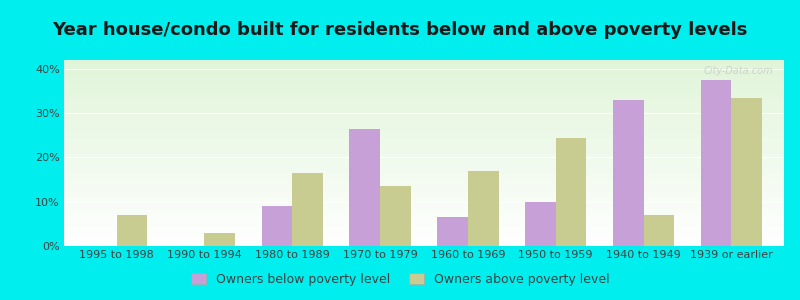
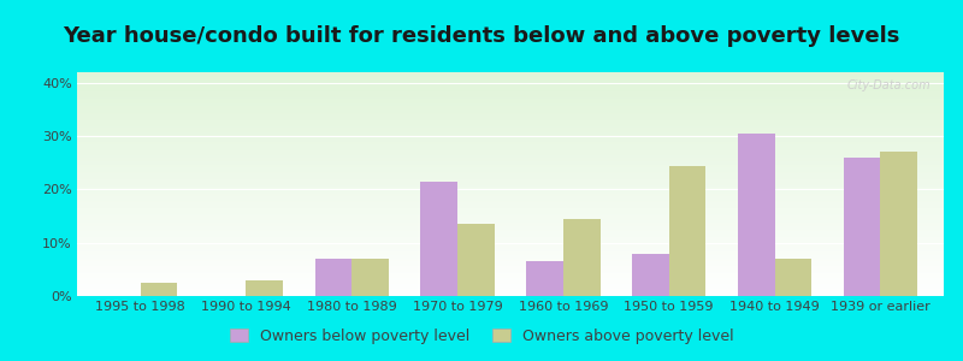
Owners above poverty level/1995 to 1998: 7.0% -> 2.5%
Owners below poverty level/1980 to 1989: 9.0% -> 7.0%
Owners above poverty level/1980 to 1989: 16.5% -> 7.0%
Owners below poverty level/1970 to 1979: 26.5% -> 21.5%
Owners above poverty level/1960 to 1969: 17.0% -> 14.5%
Owners below poverty level/1950 to 1959: 10.0% -> 8.0%
Owners below poverty level/1940 to 1949: 33.0% -> 30.5%
Owners below poverty level/1939 or earlier: 37.5% -> 26.0%
Owners above poverty level/1939 or earlier: 33.5% -> 27.0%
